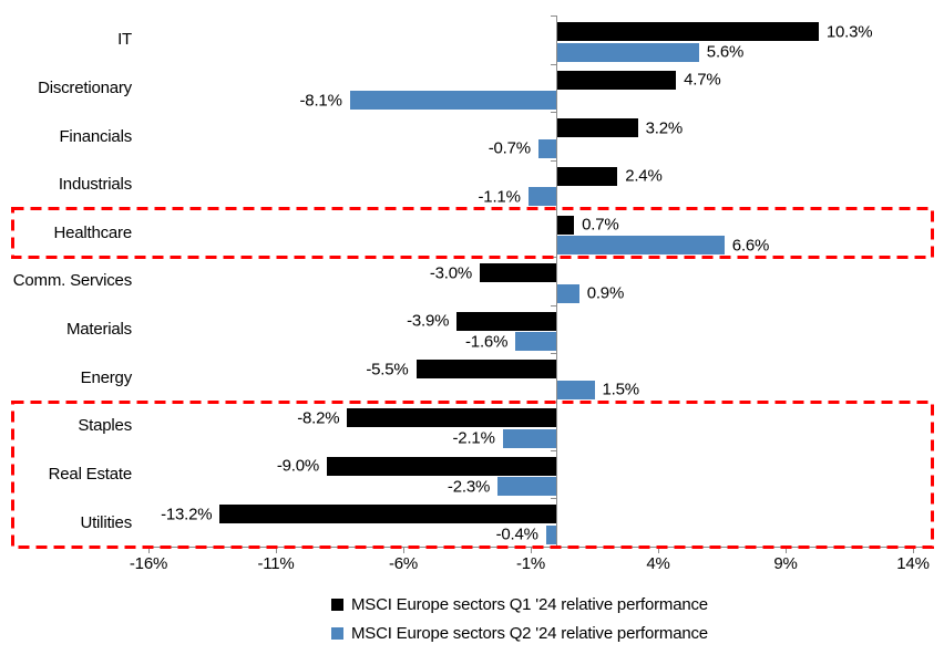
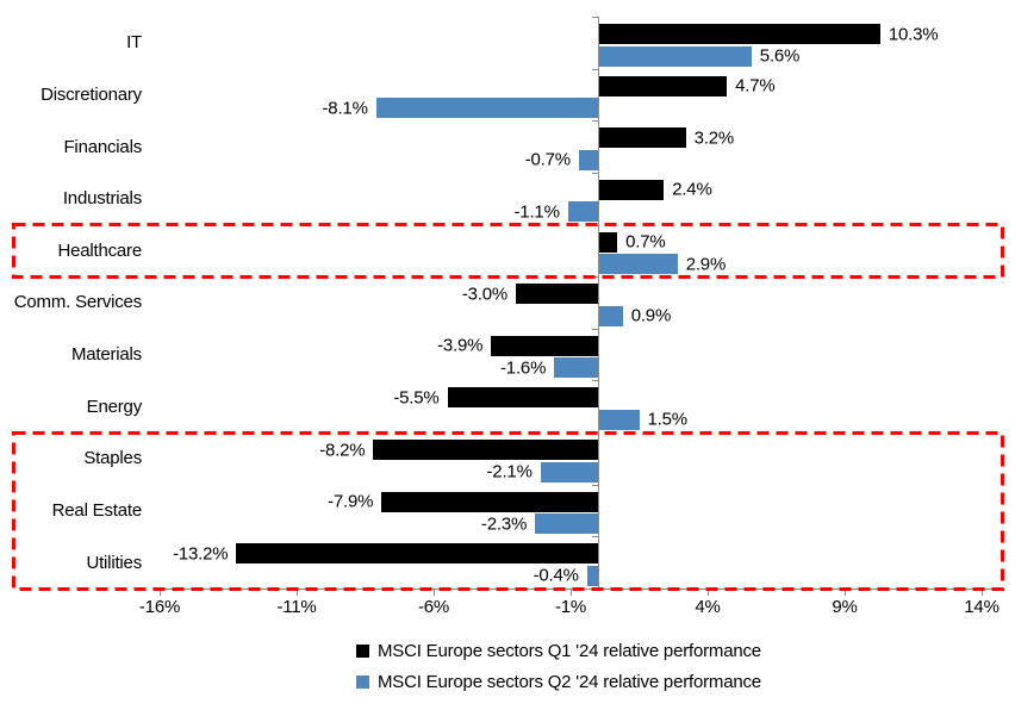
MSCI Europe sectors Q2 '24 relative performance/Healthcare: 6.6% -> 2.9%
MSCI Europe sectors Q1 '24 relative performance/Real Estate: -9.0% -> -7.9%
